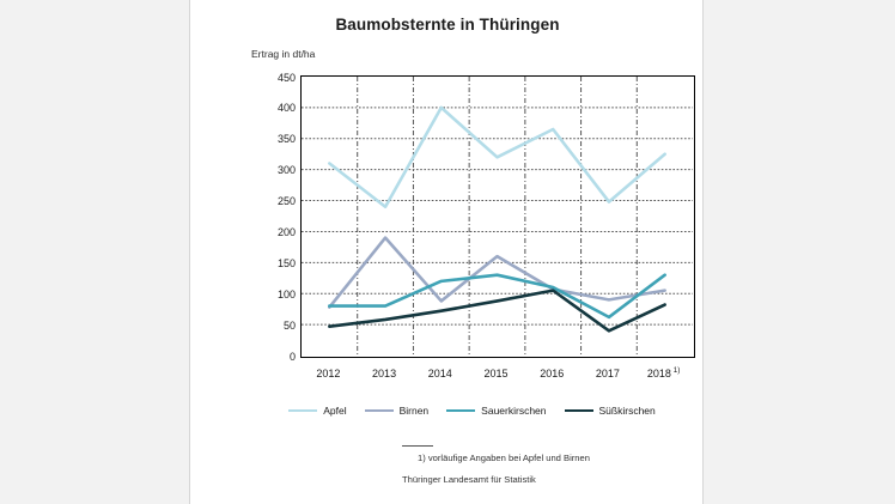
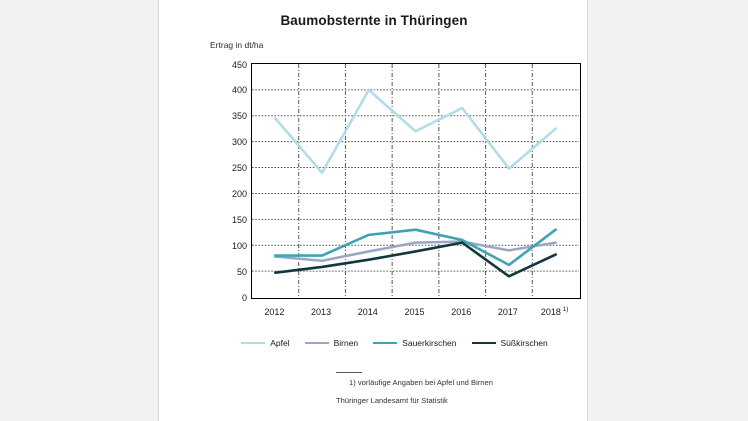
Apfel/2012: 310 -> 340
Birnen/2013: 190 -> 70
Birnen/2015: 160 -> 100
